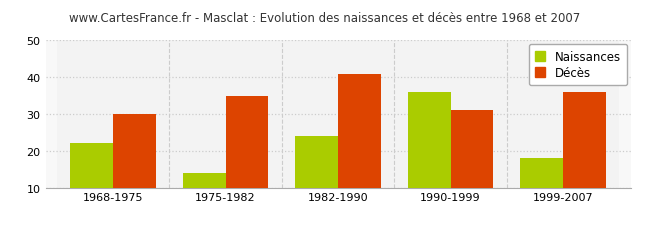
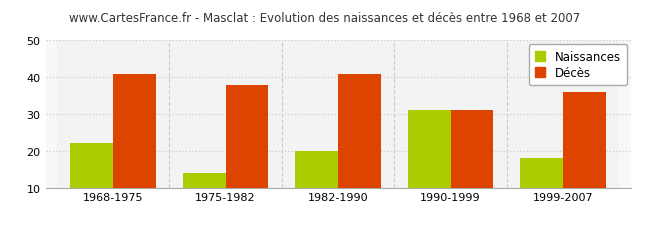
Décès/1968-1975: 30 -> 41
Décès/1975-1982: 35 -> 38
Naissances/1982-1990: 24 -> 20
Naissances/1990-1999: 36 -> 31
